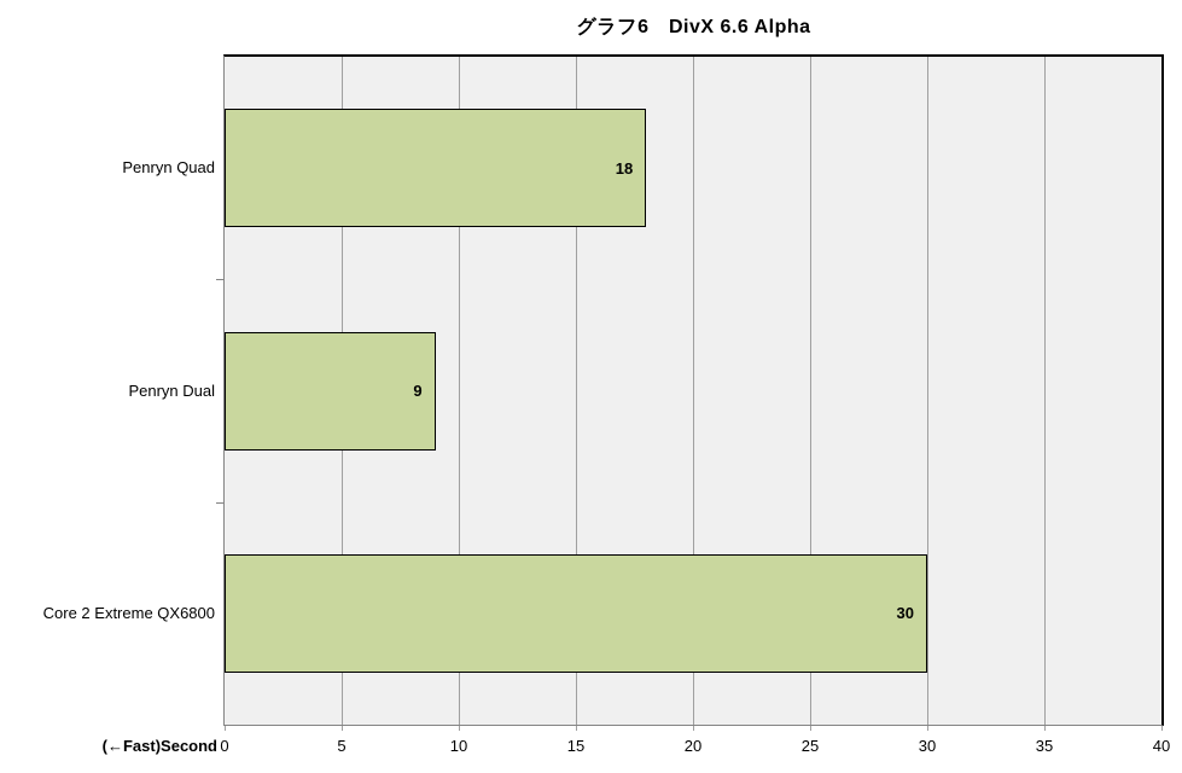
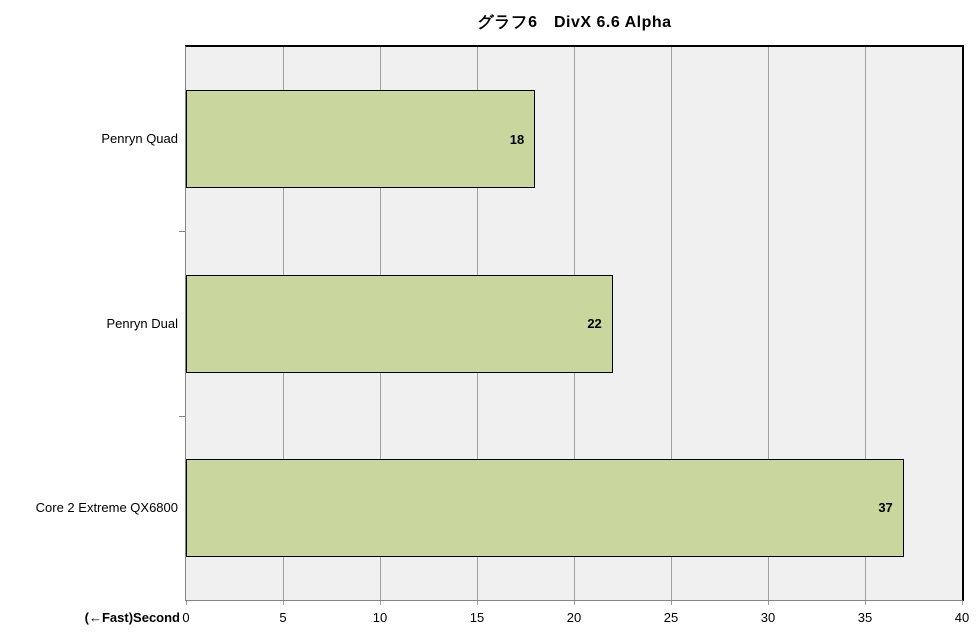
Penryn Dual: 9 -> 22
Core 2 Extreme QX6800: 30 -> 37
